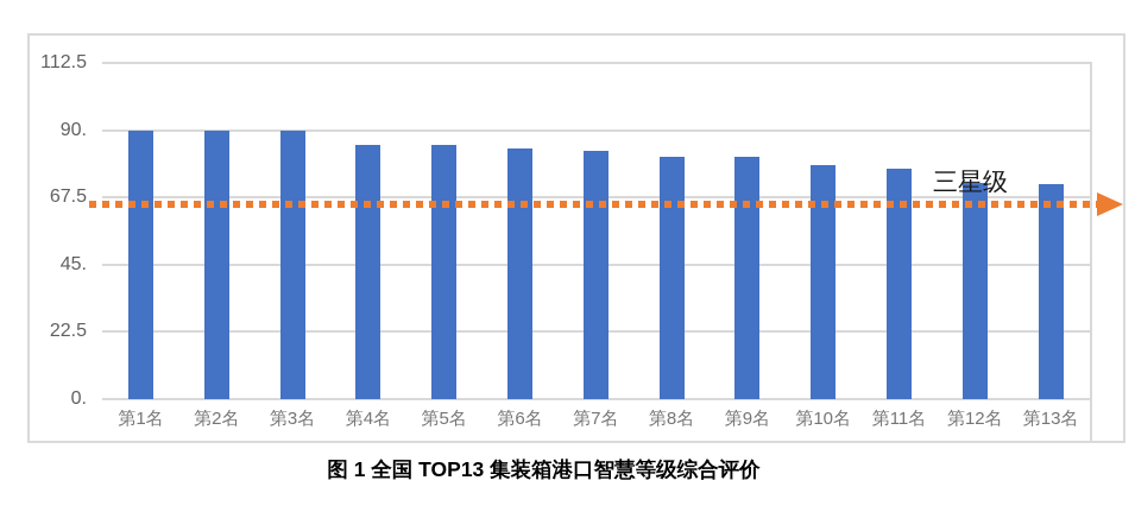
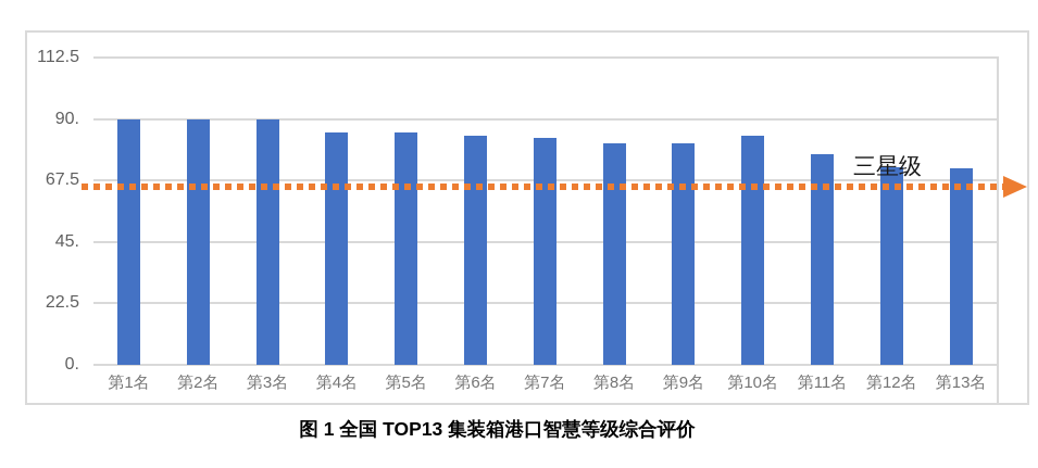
第10名: 78 -> 84
